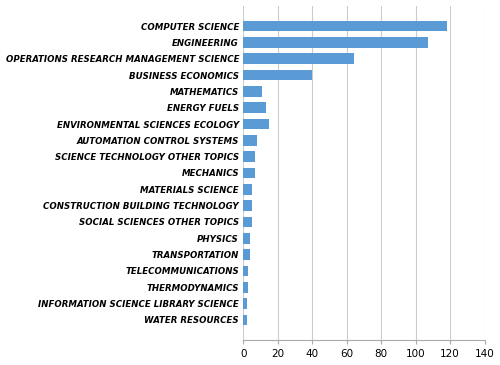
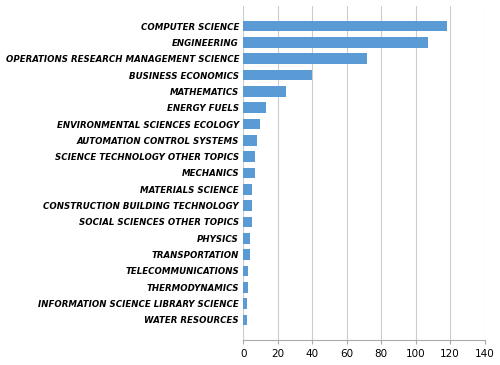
OPERATIONS RESEARCH MANAGEMENT SCIENCE: 64 -> 72
MATHEMATICS: 11 -> 25
ENVIRONMENTAL SCIENCES ECOLOGY: 15 -> 10
